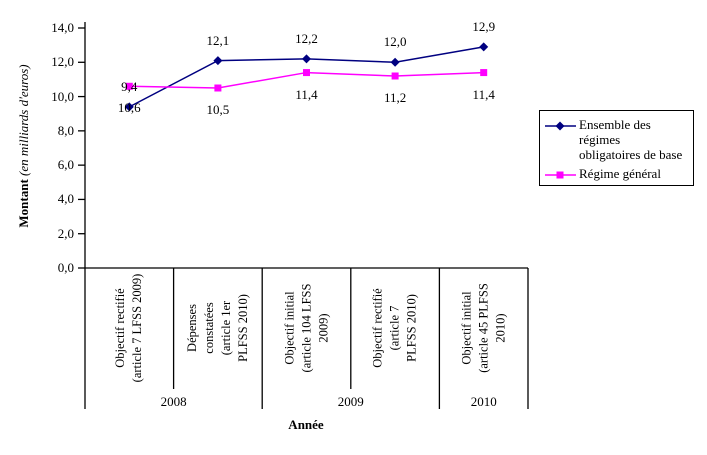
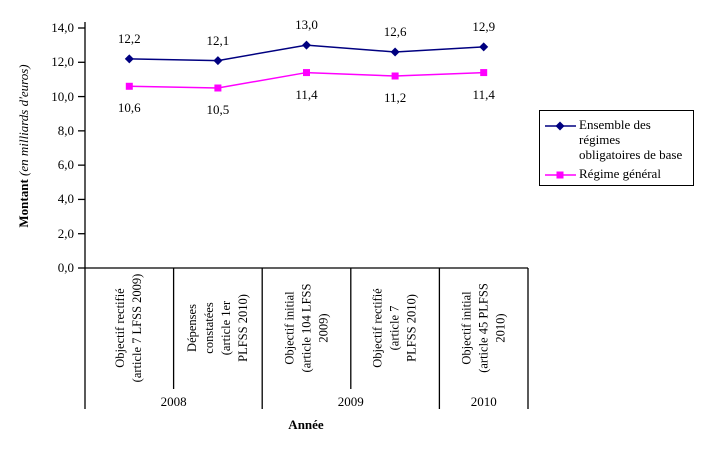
Ensemble des régimes obligatoires de base/Objectif rectifié (article 7 LFSS 2009): 9,4 -> 12,2
Ensemble des régimes obligatoires de base/Objectif initial (article 104 LFSS 2009): 12,2 -> 13,0
Ensemble des régimes obligatoires de base/Objectif rectifié (article 7 PLFSS 2010): 12,0 -> 12,6
